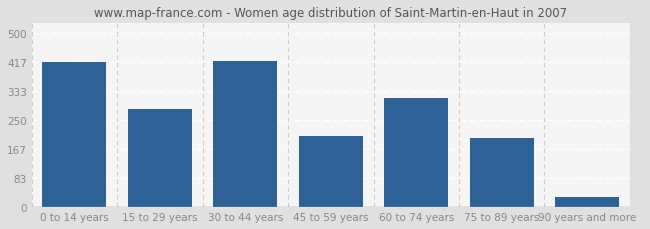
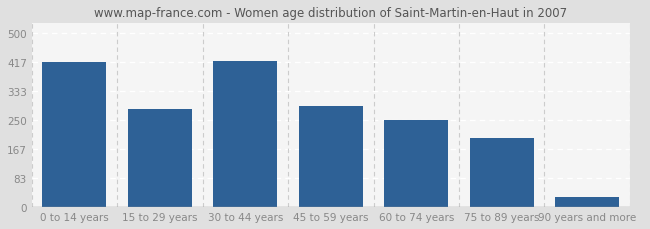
45 to 59 years: 205 -> 290
60 to 74 years: 315 -> 250
